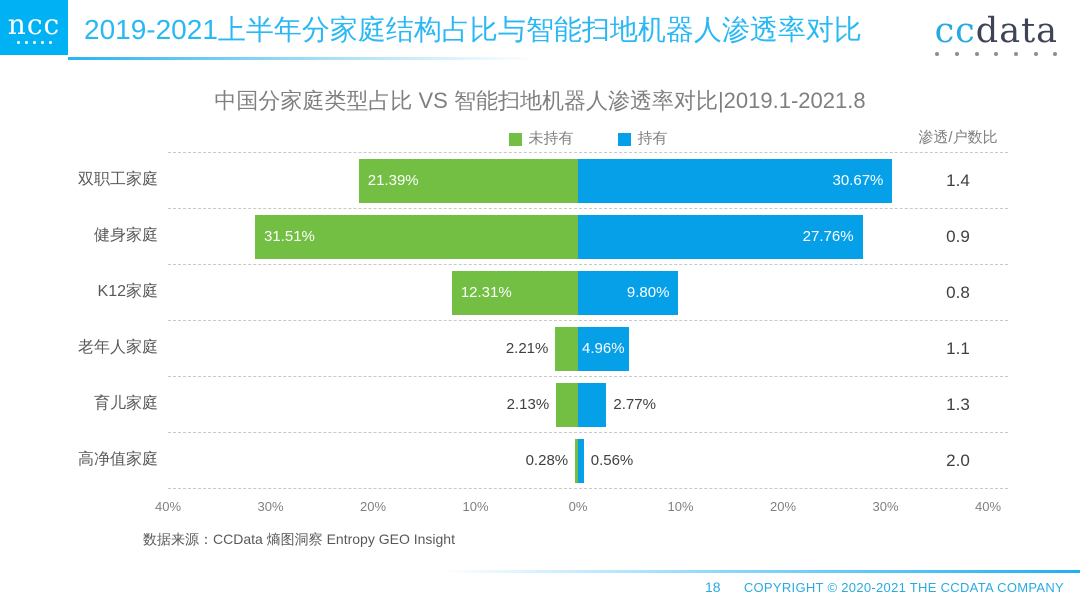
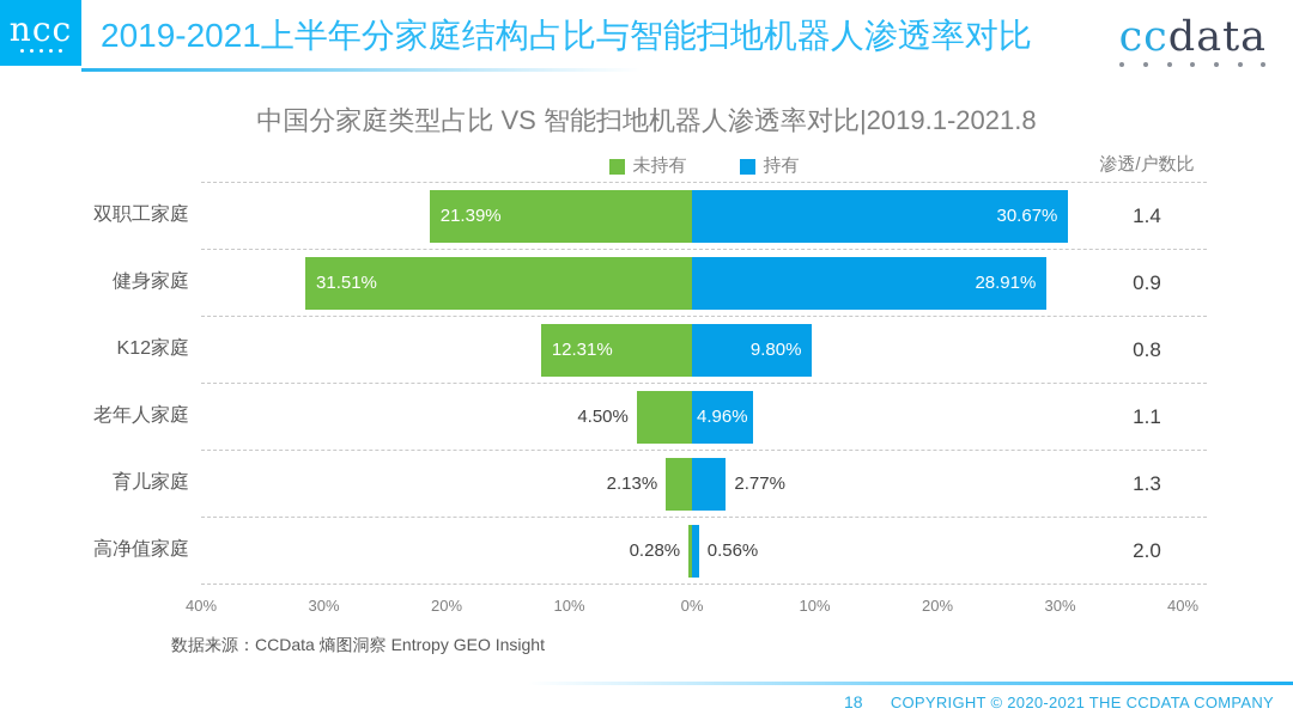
持有/健身家庭: 27.76% -> 28.91%
未持有/老年人家庭: 2.21% -> 4.50%
